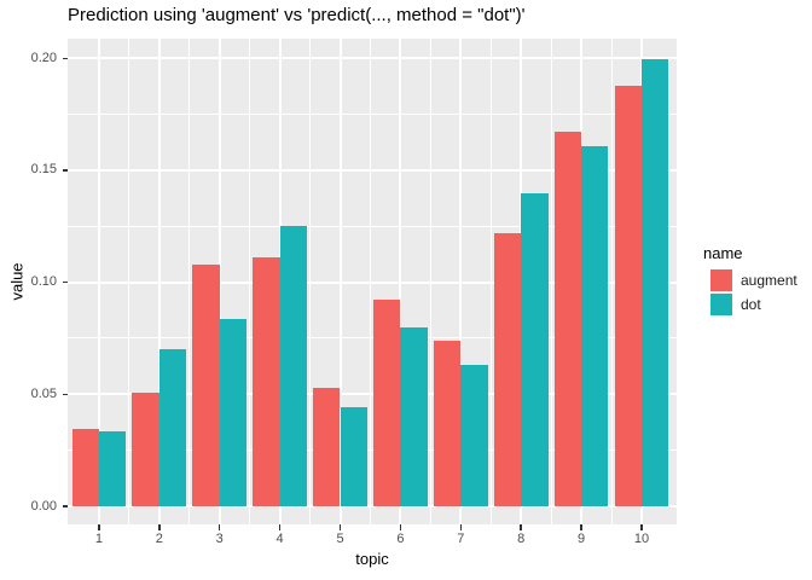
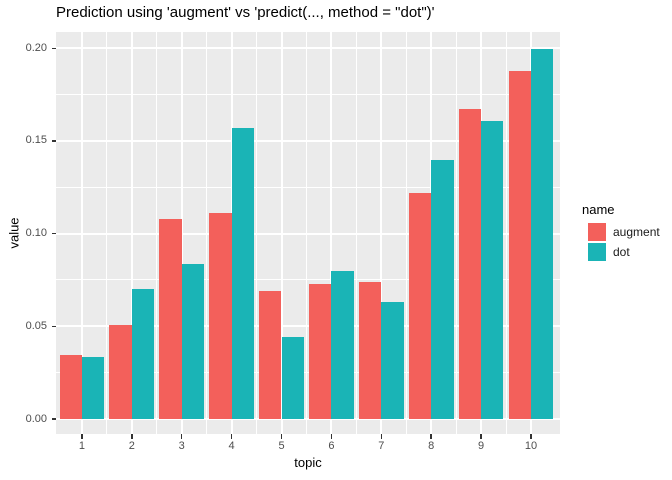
dot/4: 0.125 -> 0.157
augment/5: 0.053 -> 0.069
augment/6: 0.092 -> 0.073
